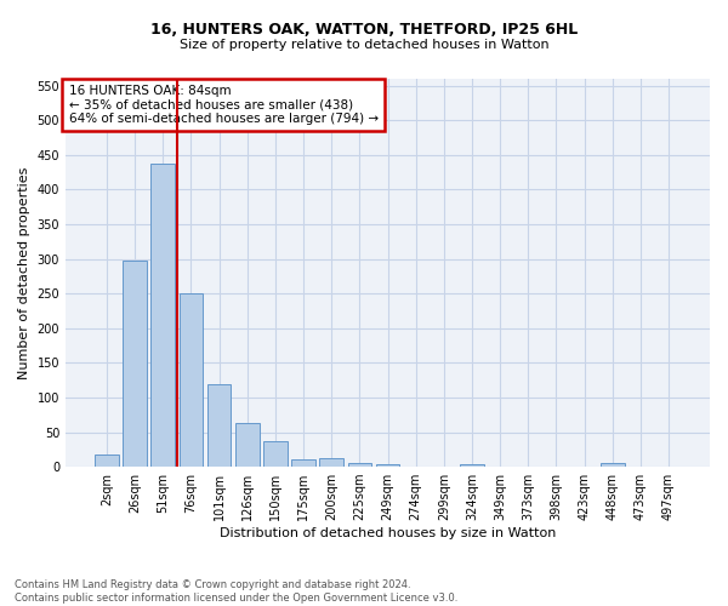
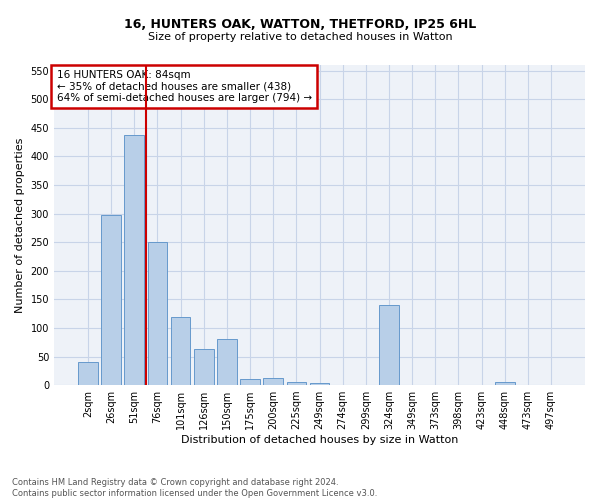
2sqm: 17 -> 40
150sqm: 37 -> 80
324sqm: 3 -> 140
